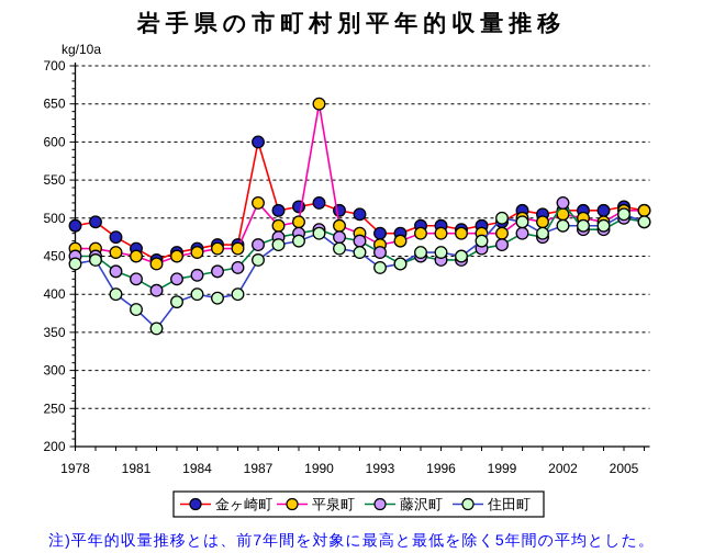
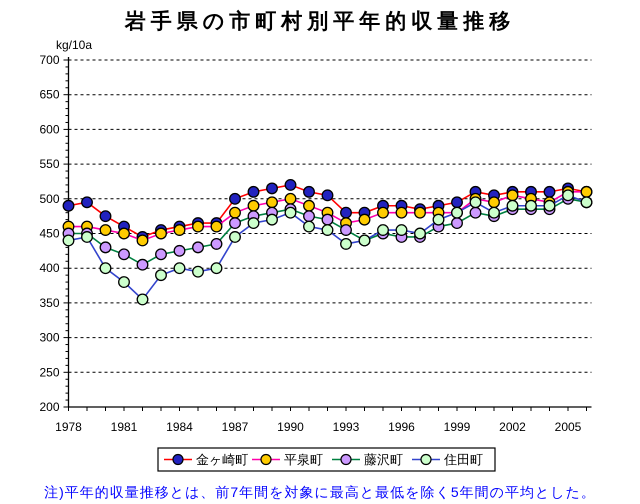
金ヶ崎町/1987: 600 -> 500
平泉町/1987: 520 -> 480
平泉町/1990: 650 -> 500
住田町/1999: 500 -> 480
藤沢町/2002: 520 -> 480
